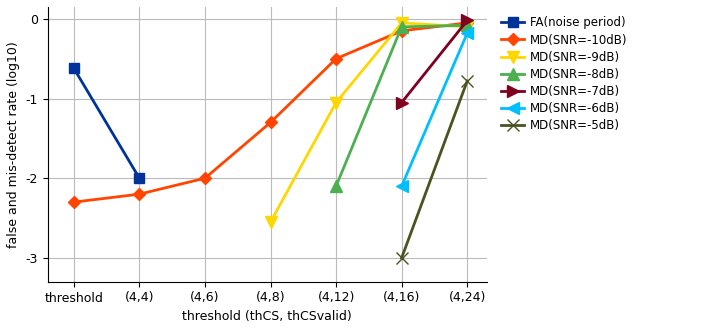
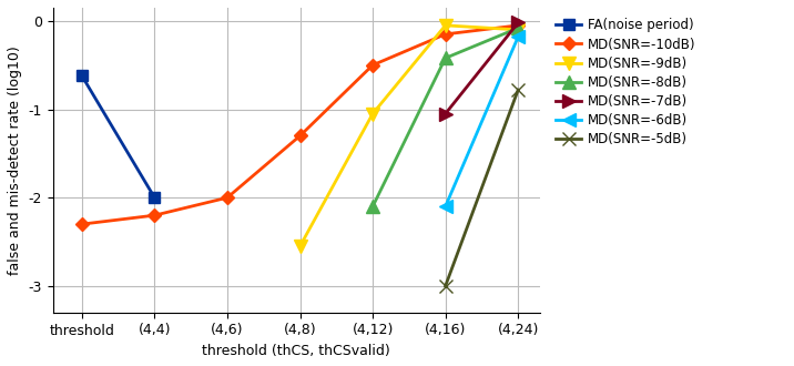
MD(SNR=-8dB)/(4,16): -0.10 -> -0.42
